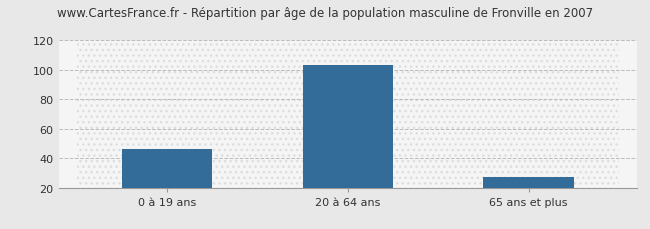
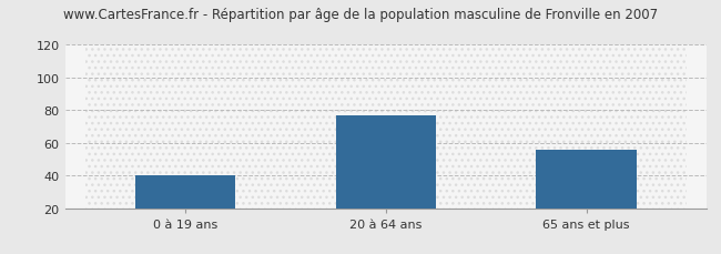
0 à 19 ans: 46 -> 40
20 à 64 ans: 103 -> 77
65 ans et plus: 27 -> 56
